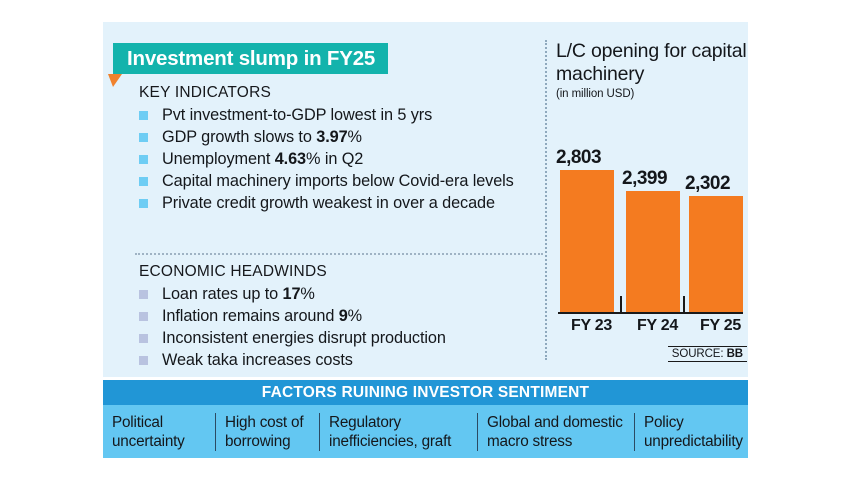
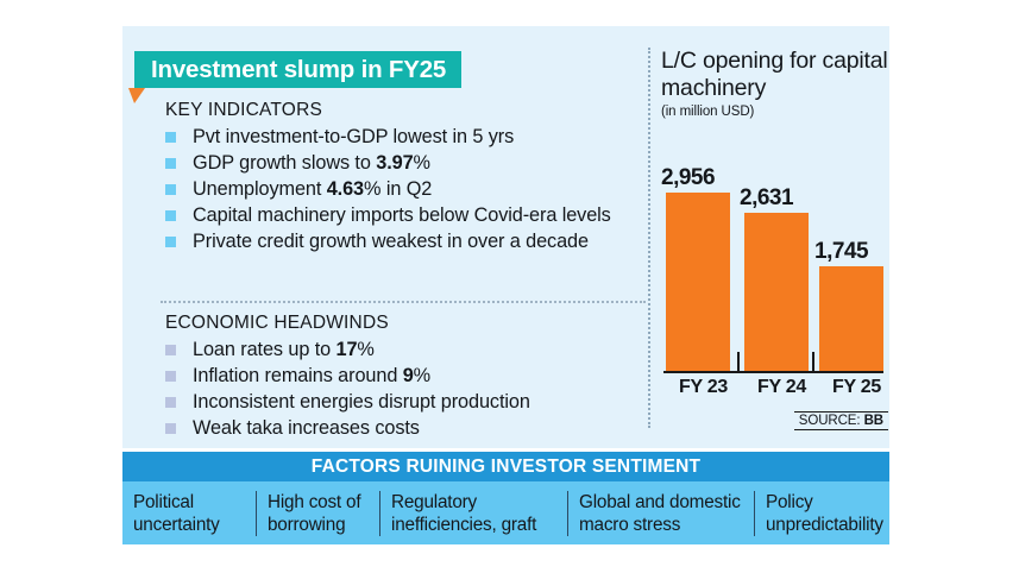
FY 23: 2,803 -> 2,956
FY 24: 2,399 -> 2,631
FY 25: 2,302 -> 1,745
